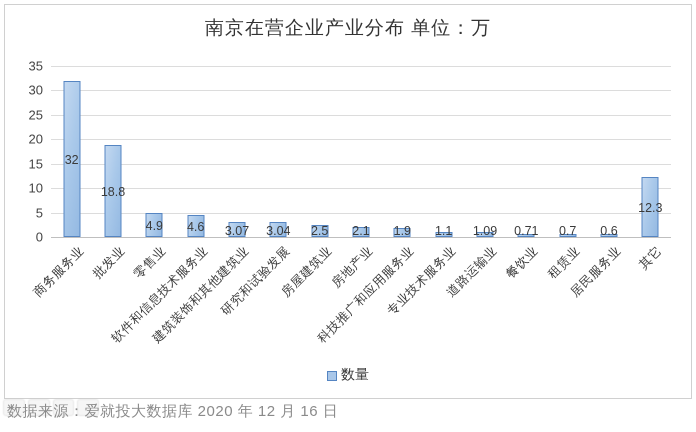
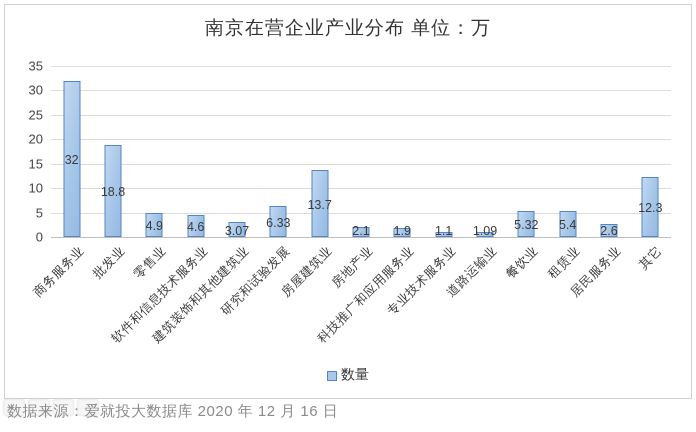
研究和试验发展: 3.04 -> 6.33
房屋建筑业: 2.5 -> 13.7
餐饮业: 0.71 -> 5.32
租赁业: 0.7 -> 5.4
居民服务业: 0.6 -> 2.6
